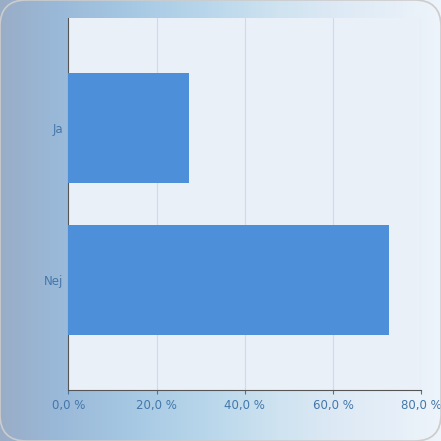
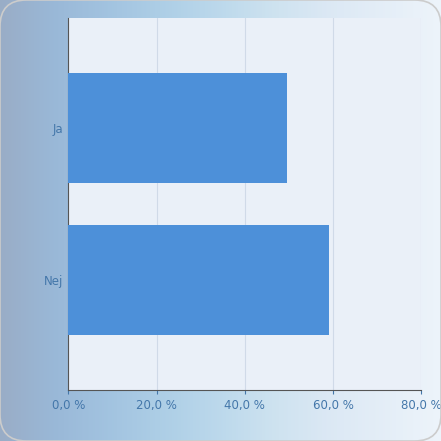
Ja: 27,3 % -> 49,5 %
Nej: 72,7 % -> 59,0 %
